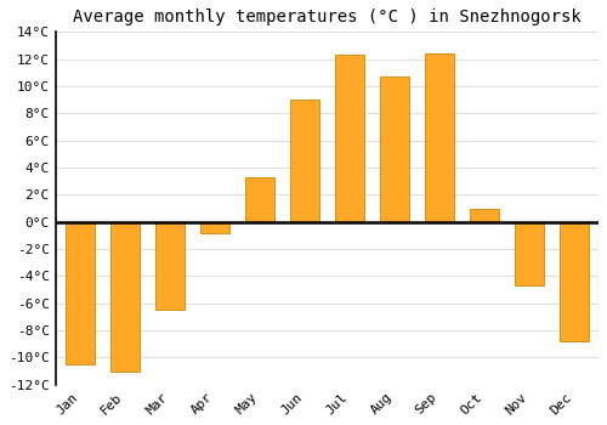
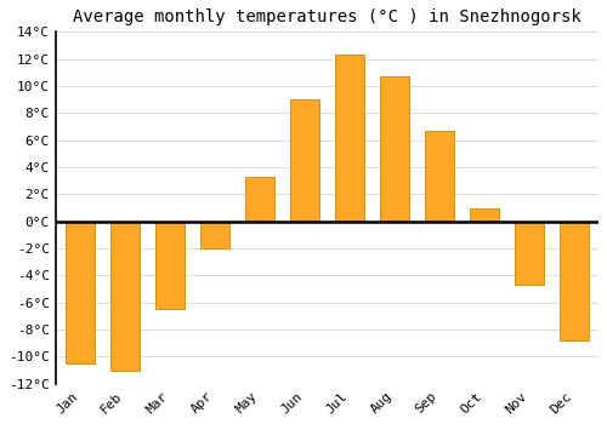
Apr: -0.8°C -> -2.0°C
Sep: 12.4°C -> 6.7°C
